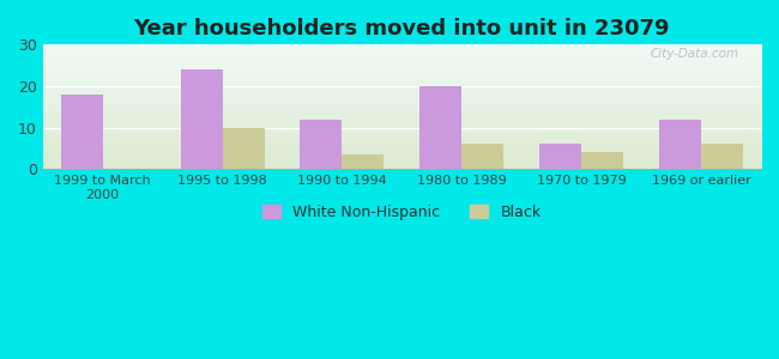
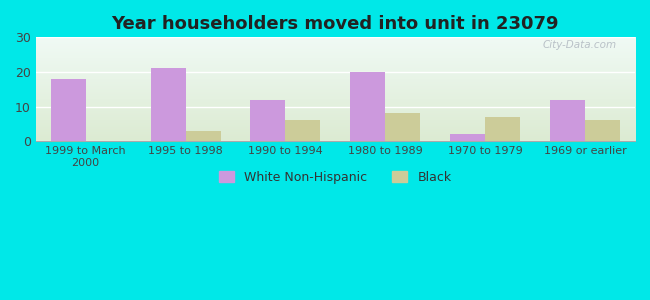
White Non-Hispanic/1995 to 1998: 24 -> 21
Black/1995 to 1998: 10.0 -> 3.0
Black/1990 to 1994: 3.5 -> 6.0
Black/1980 to 1989: 6.0 -> 8.0
White Non-Hispanic/1970 to 1979: 6 -> 2
Black/1970 to 1979: 4.0 -> 7.0
